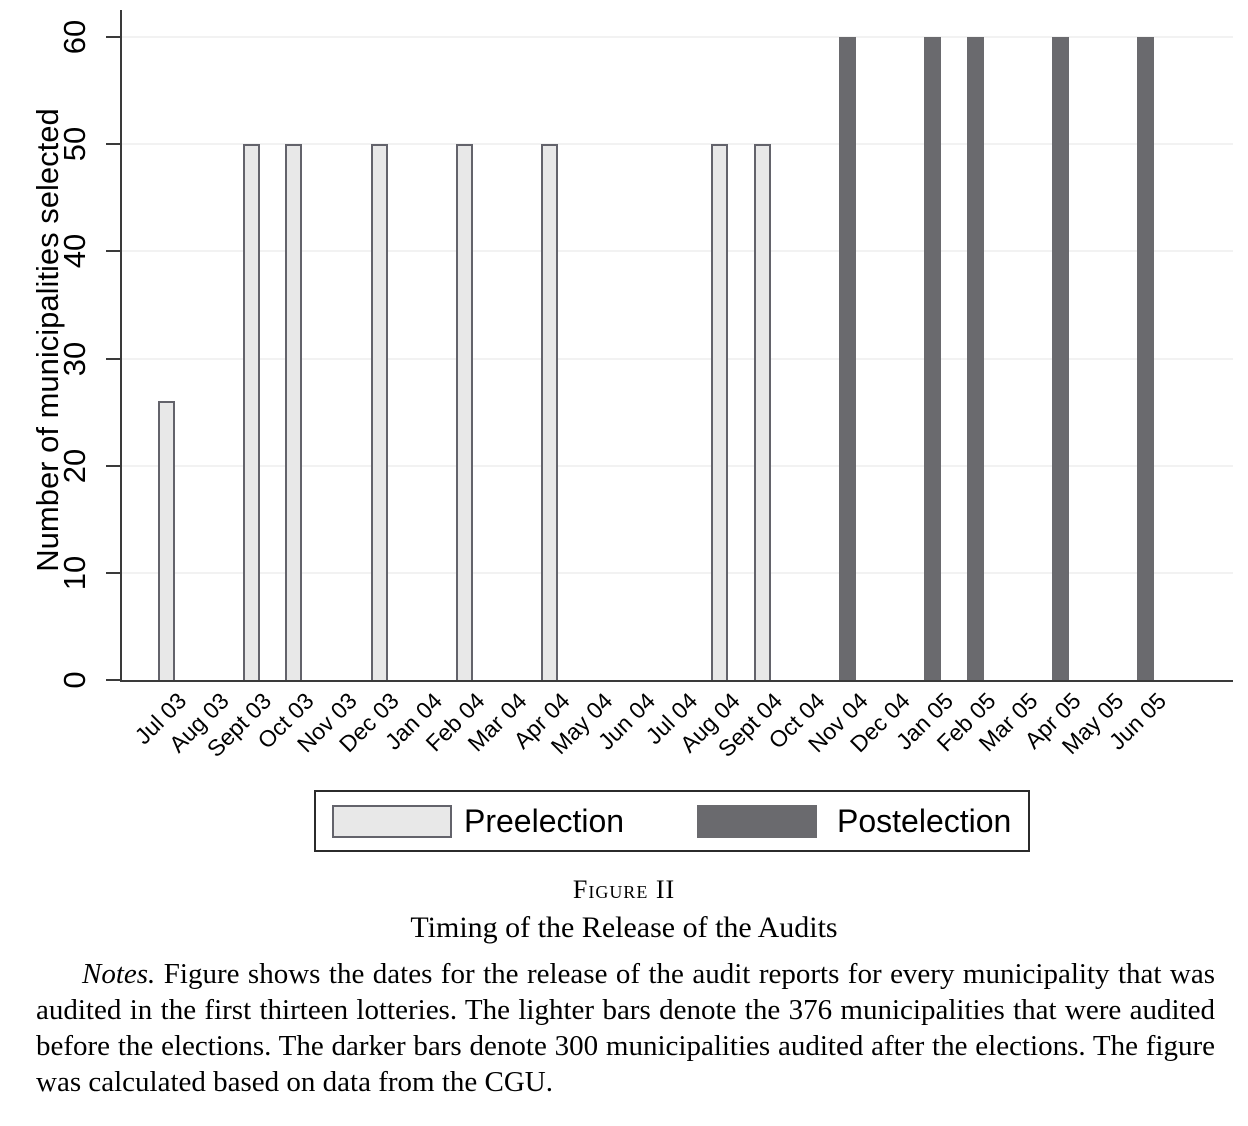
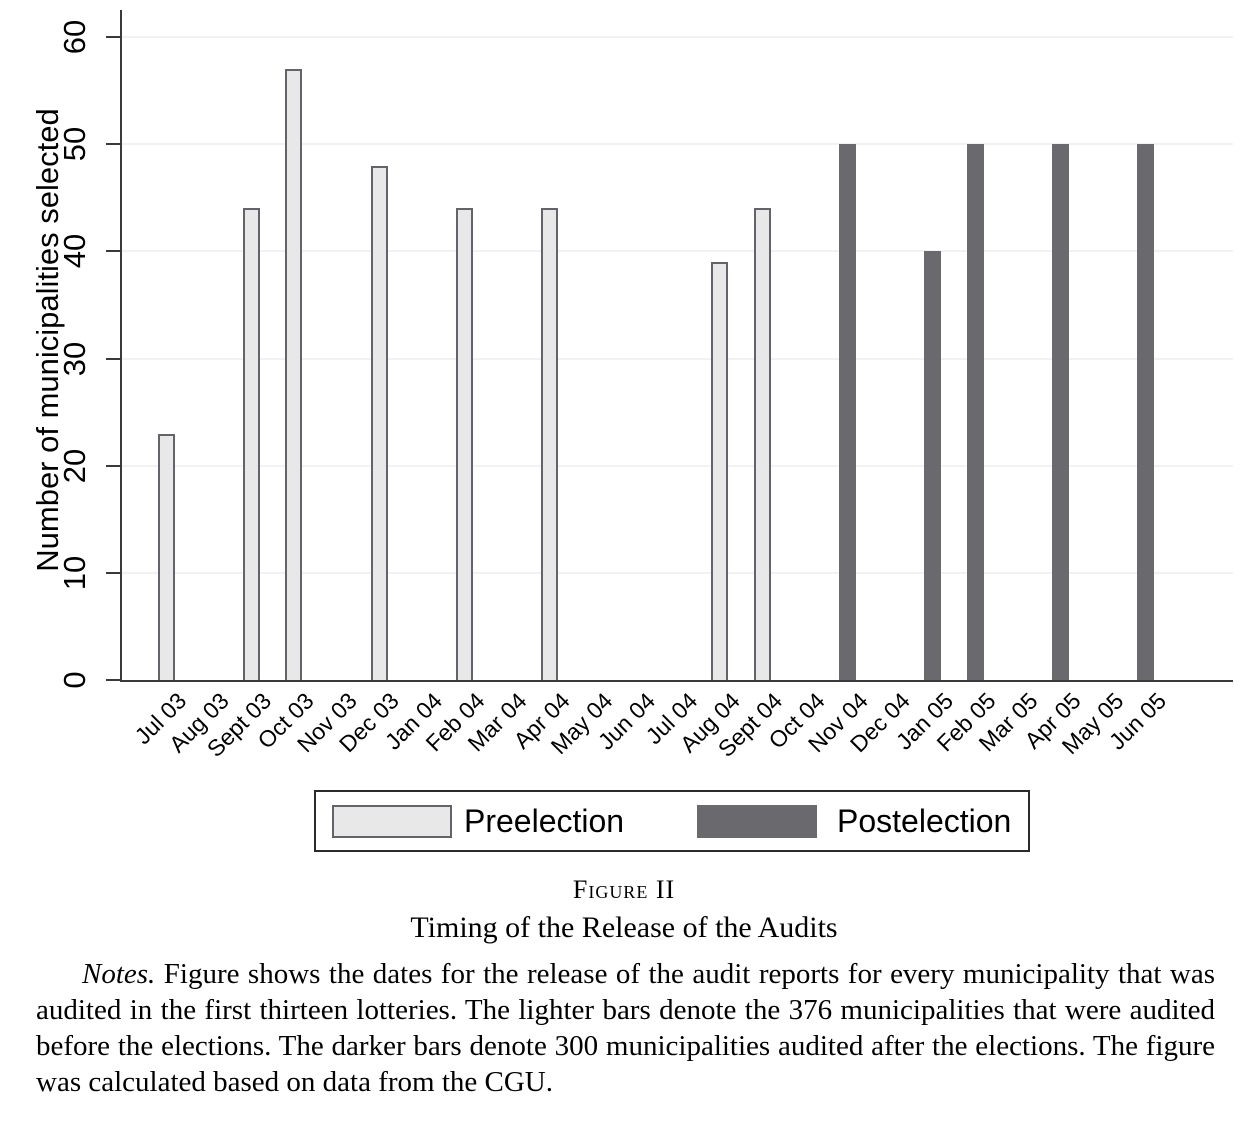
Preelection/Jul 03: 26 -> 23
Preelection/Sept 03: 50 -> 44
Preelection/Oct 03: 50 -> 57
Preelection/Dec 03: 50 -> 48
Preelection/Feb 04: 50 -> 44
Preelection/Apr 04: 50 -> 44
Preelection/Aug 04: 50 -> 39
Preelection/Sept 04: 50 -> 44
Postelection/Nov 04: 60 -> 50
Postelection/Jan 05: 60 -> 40
Postelection/Feb 05: 60 -> 50
Postelection/Apr 05: 60 -> 50
Postelection/Jun 05: 60 -> 50
